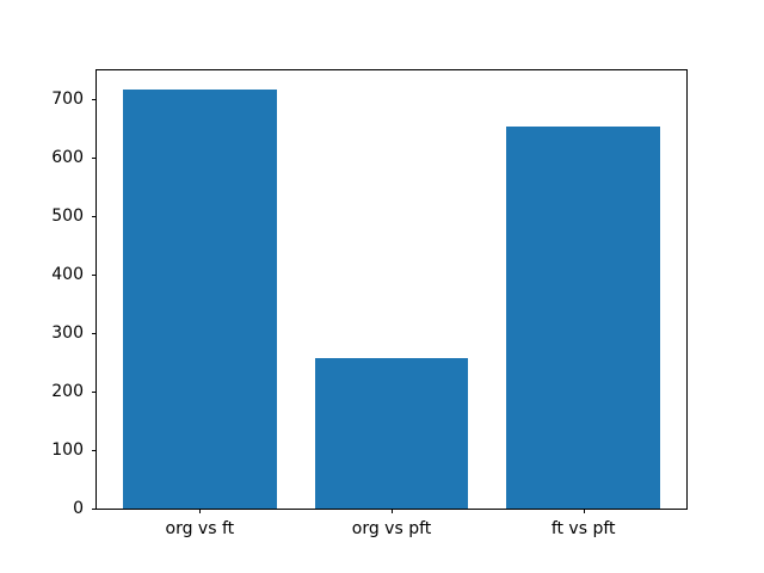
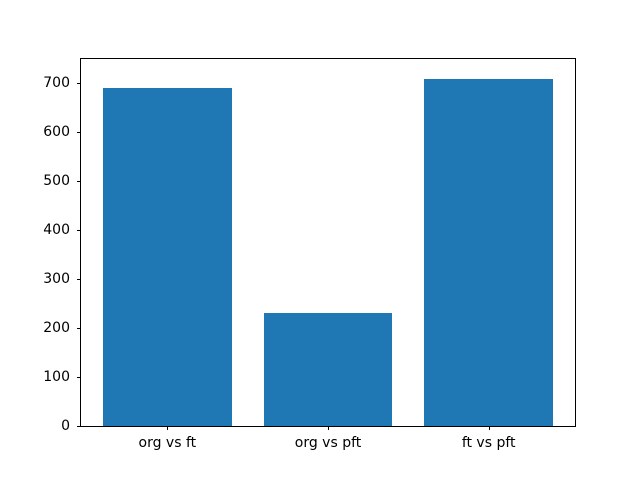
org vs ft: 720 -> 690
org vs pft: 260 -> 230
ft vs pft: 660 -> 710
